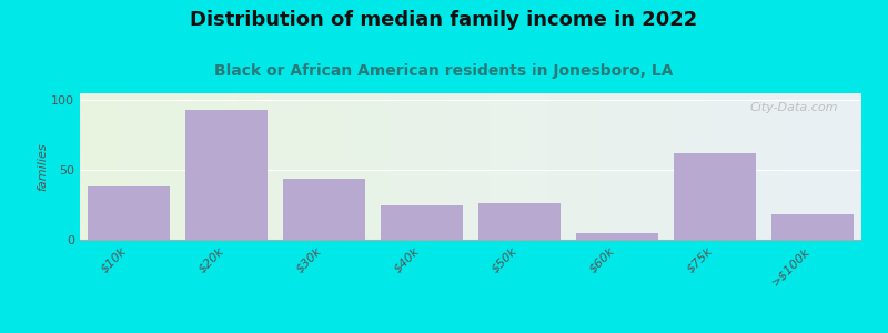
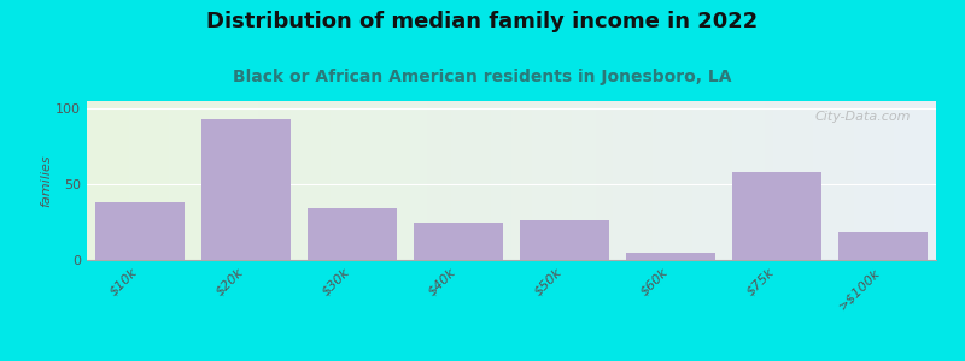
$30k: 44 -> 34
$75k: 62 -> 58
